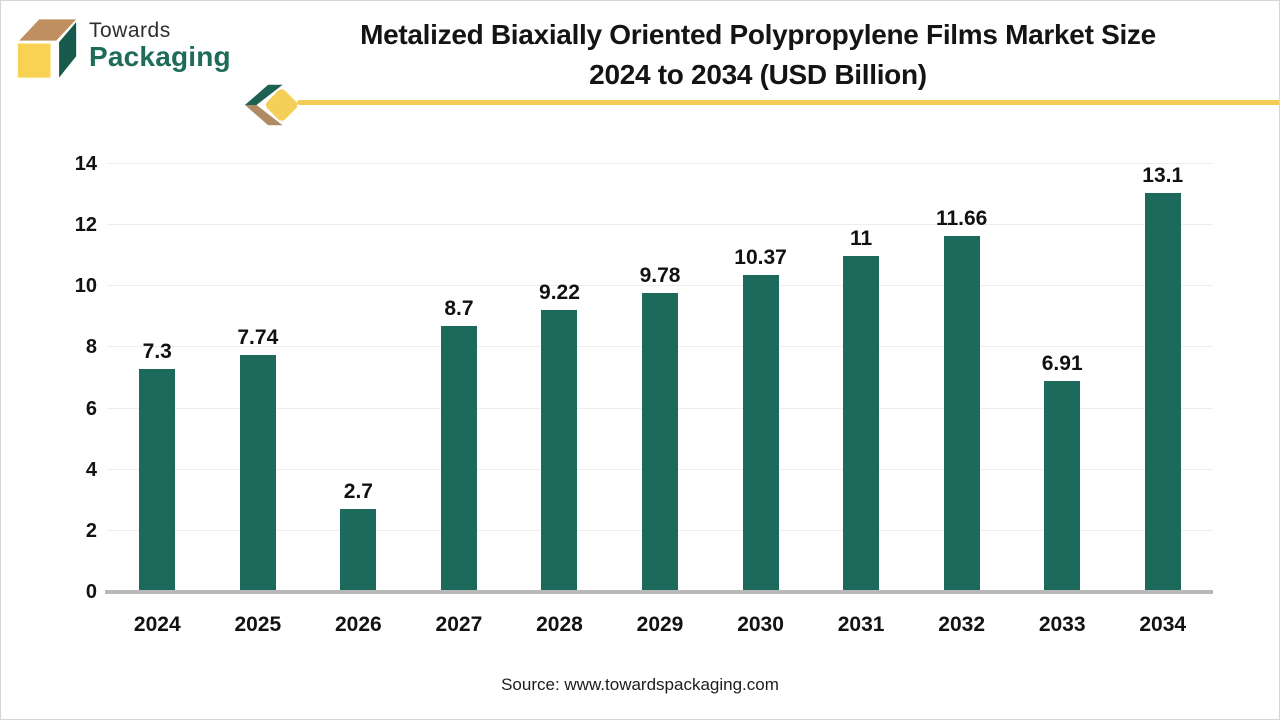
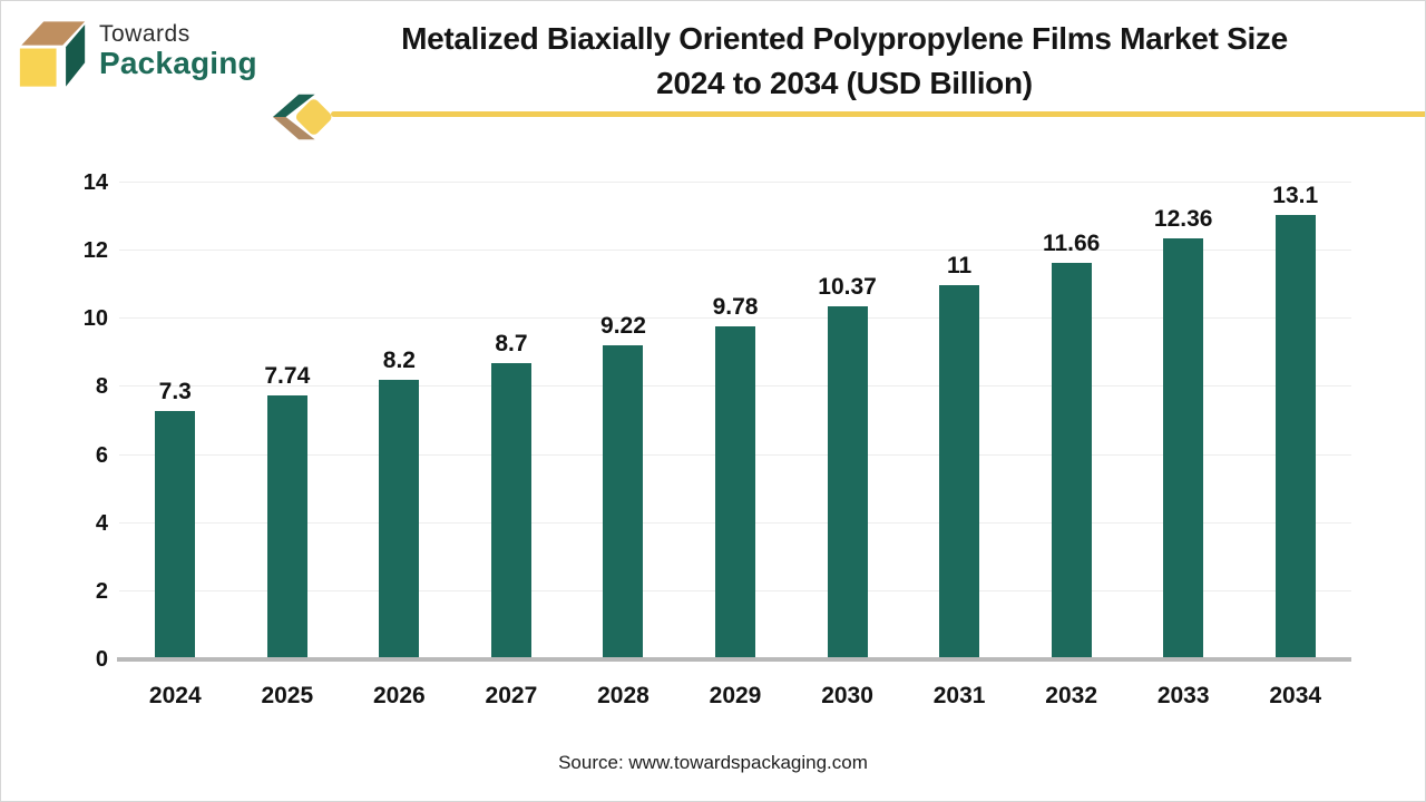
2026: 2.7 -> 8.2
2033: 6.91 -> 12.36
